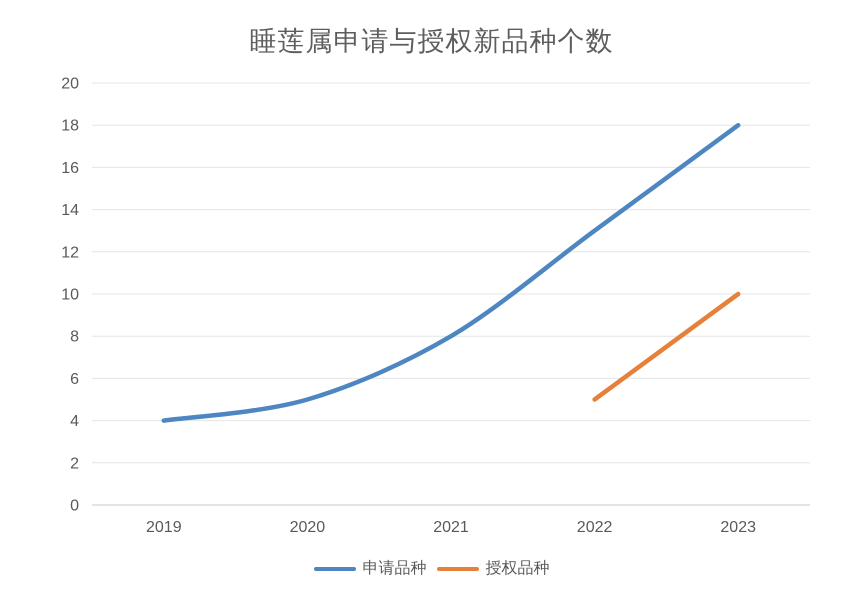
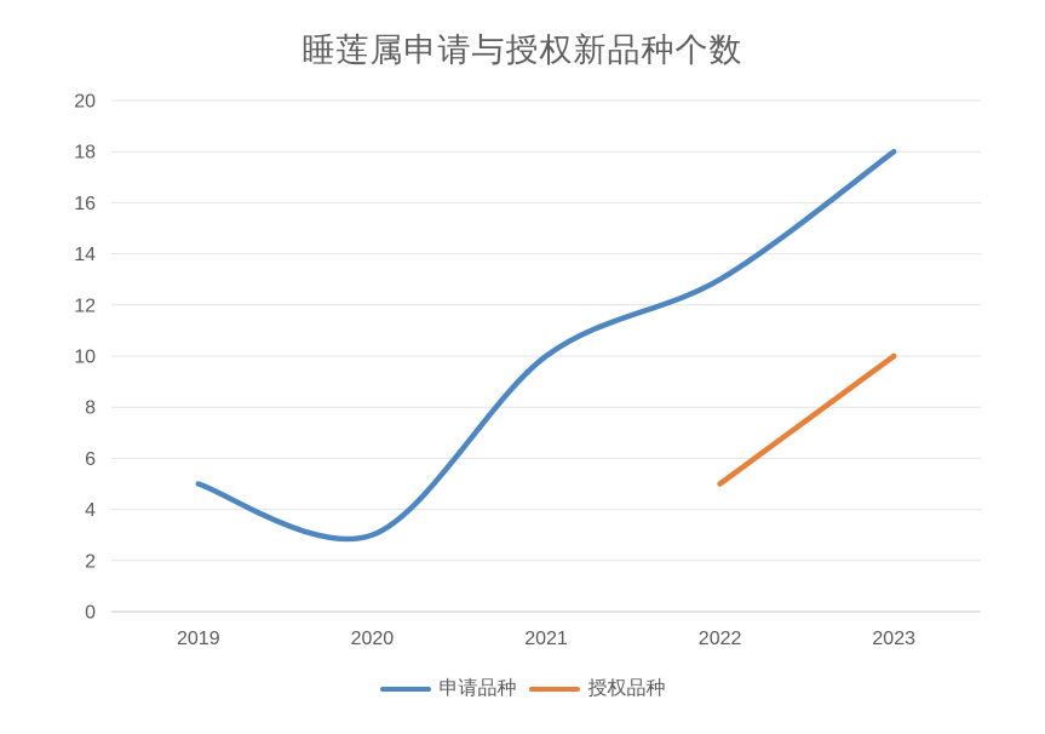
申请品种/2019: 4 -> 5
申请品种/2020: 5 -> 3
申请品种/2021: 8 -> 10
